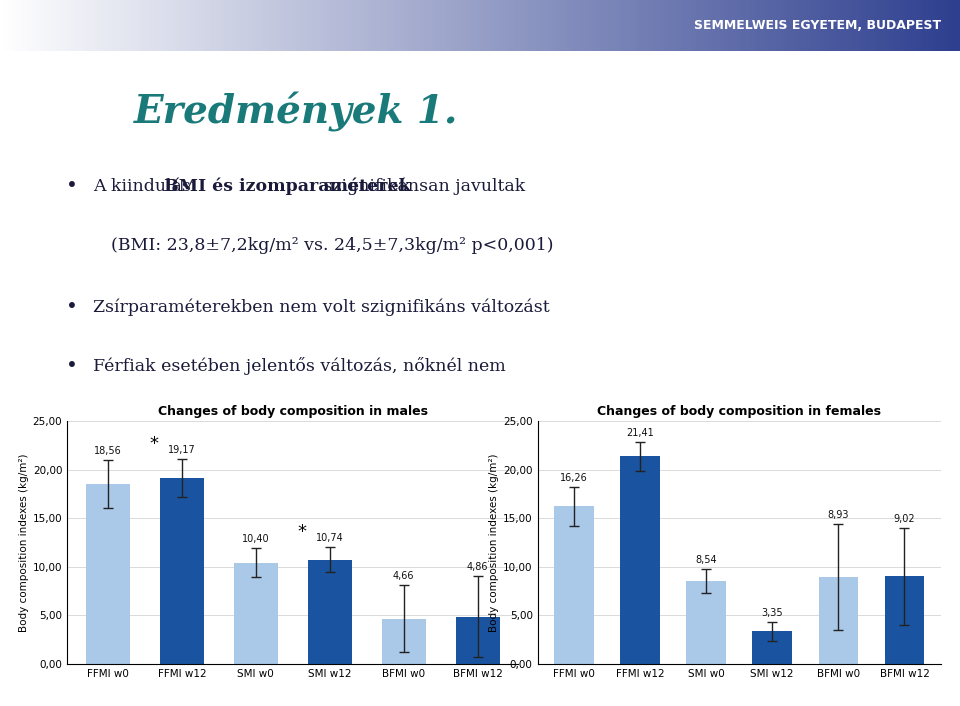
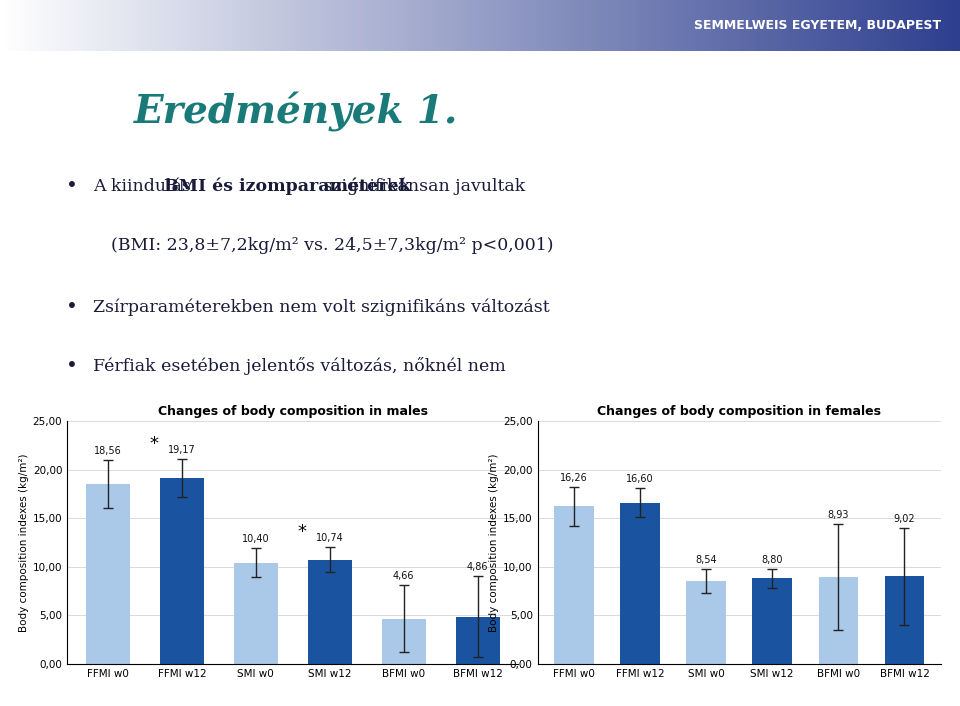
Changes of body composition in females/FFMI w12: 21,41 -> 16,60
Changes of body composition in females/SMI w12: 3,35 -> 8,80
